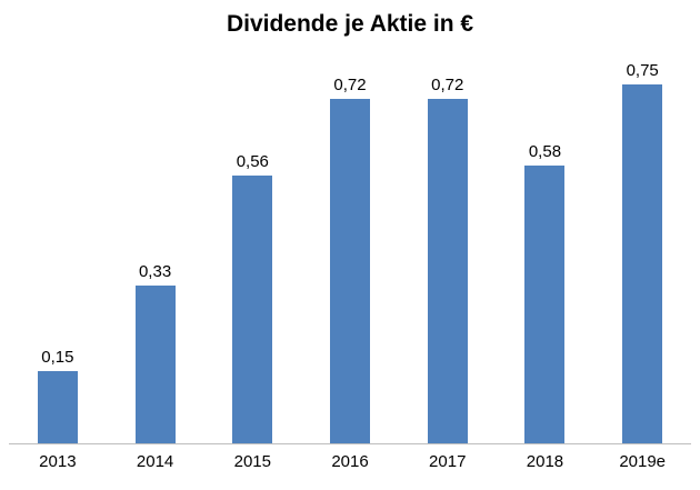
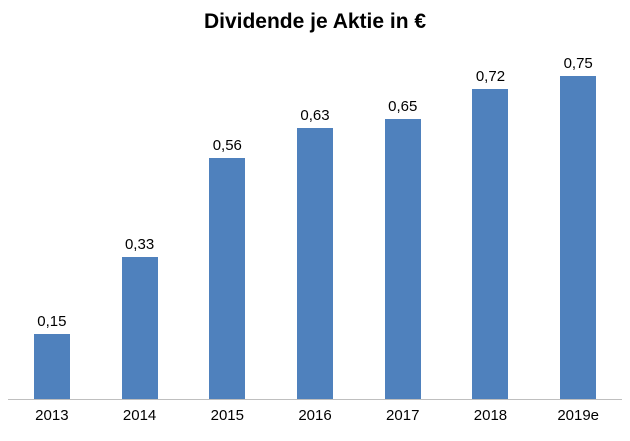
2016: 0,72 -> 0,63
2017: 0,72 -> 0,65
2018: 0,58 -> 0,72
